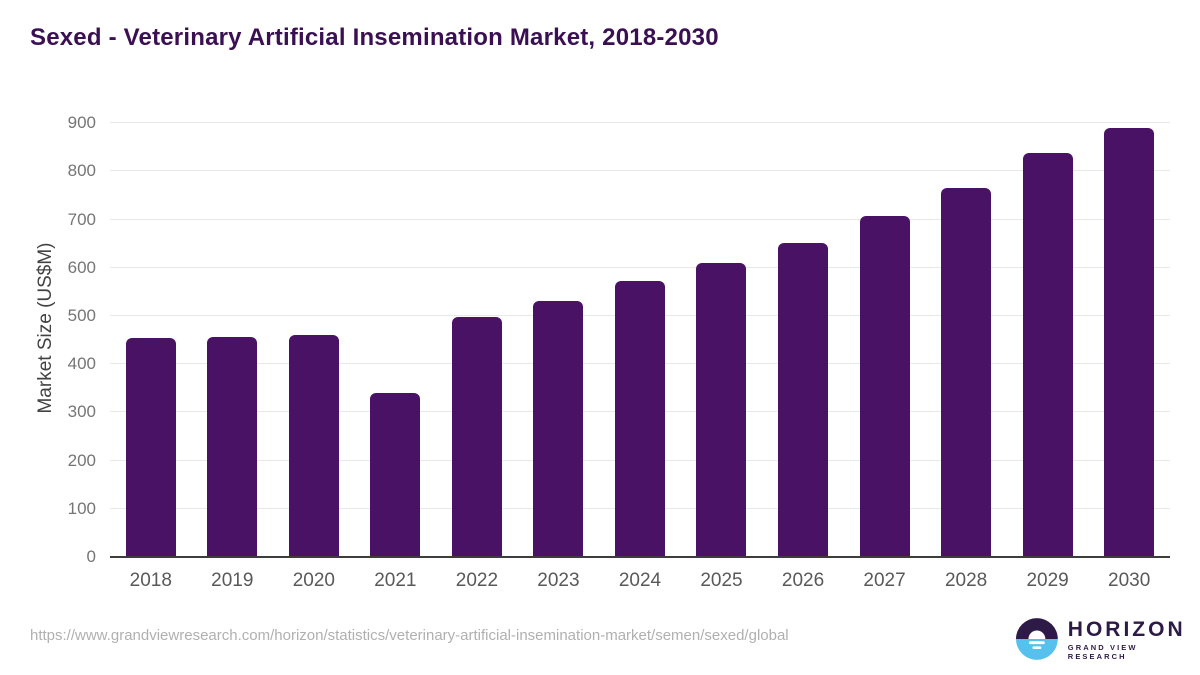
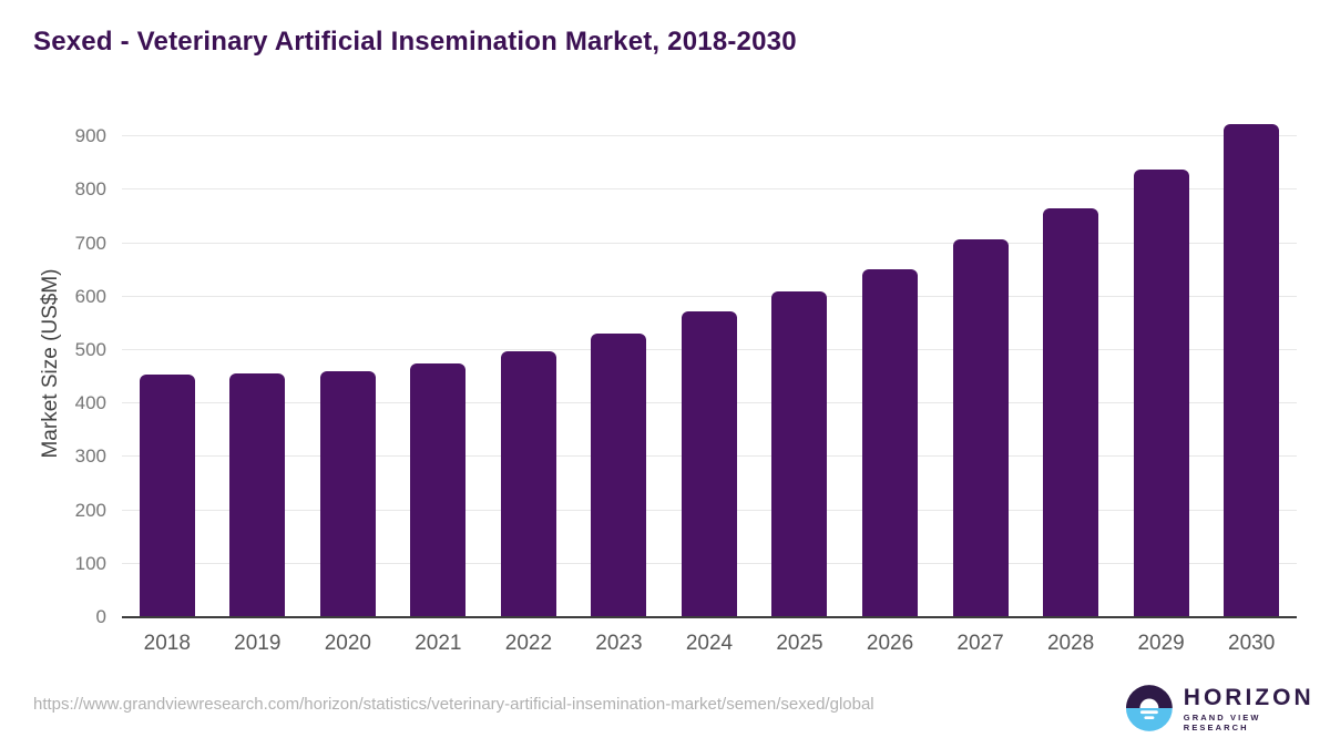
2021: 340 -> 480
2030: 890 -> 920
